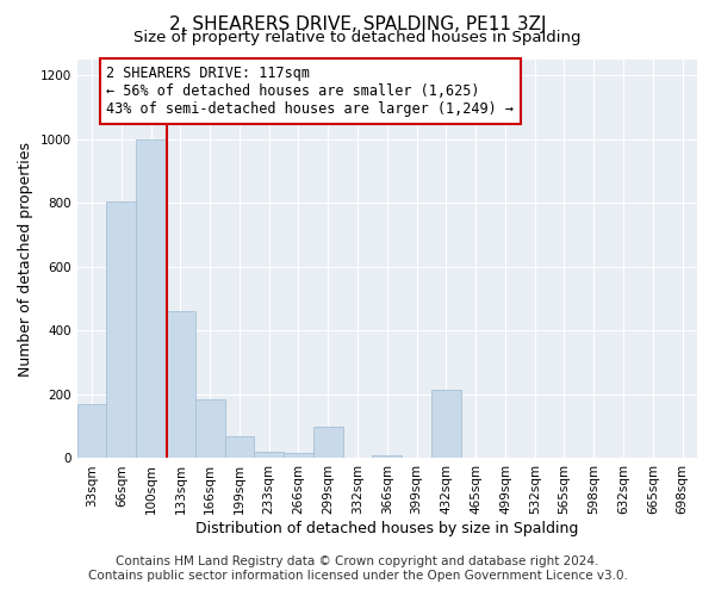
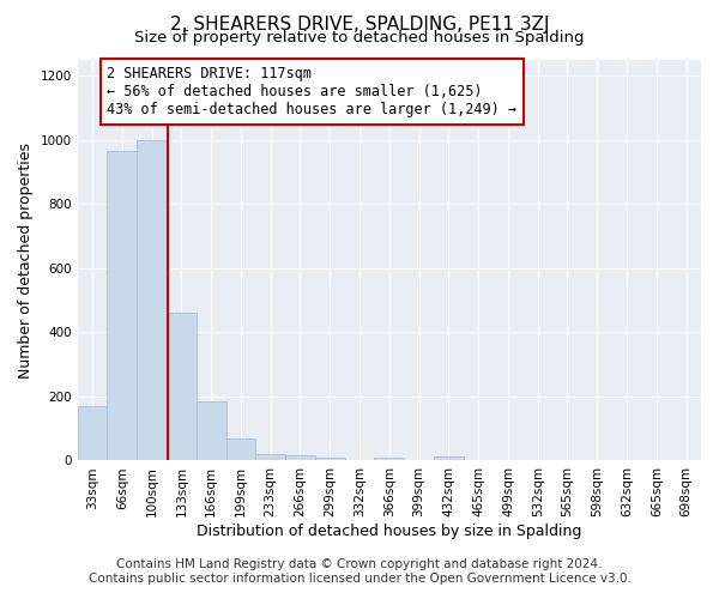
66sqm: 805 -> 965
299sqm: 100 -> 10
432sqm: 215 -> 12
